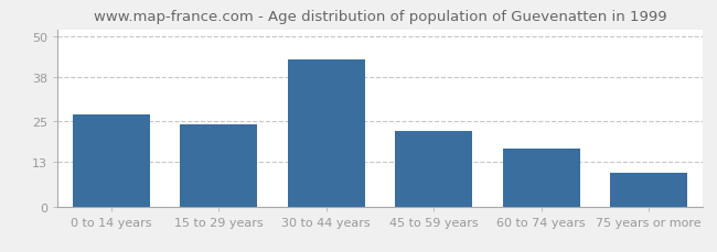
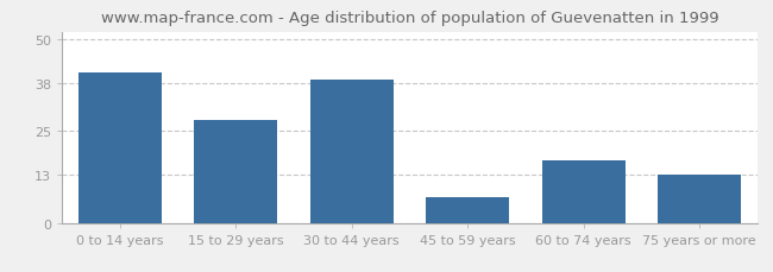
0 to 14 years: 27 -> 41
15 to 29 years: 24 -> 28
30 to 44 years: 43 -> 39
45 to 59 years: 22 -> 7
75 years or more: 10 -> 13
